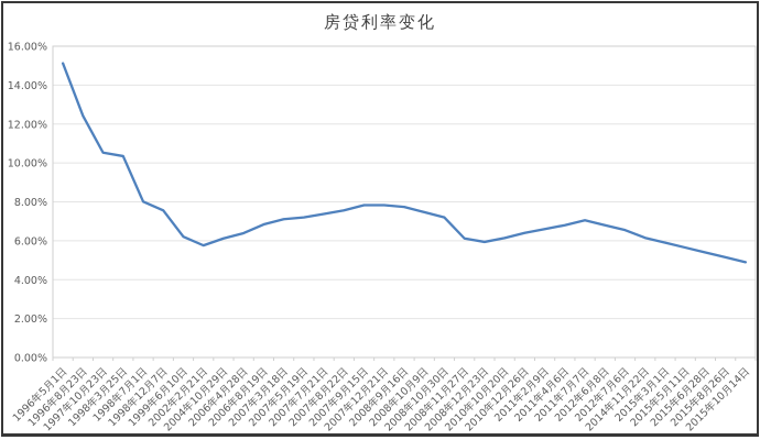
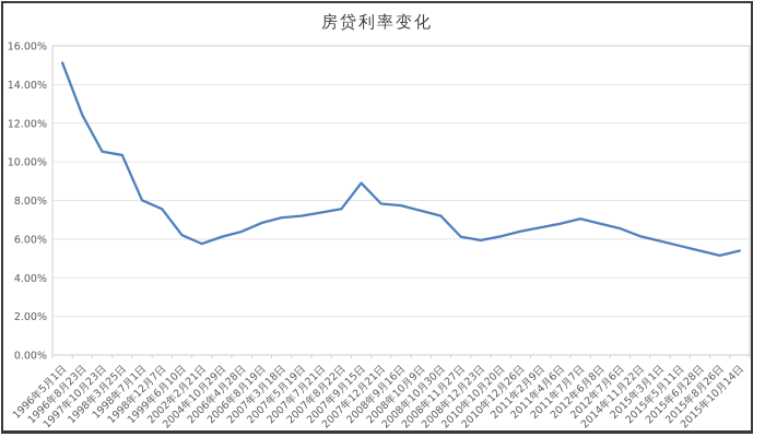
2007年9月15日: 7.8% -> 8.9%
2015年10月14日: 4.9% -> 5.4%
